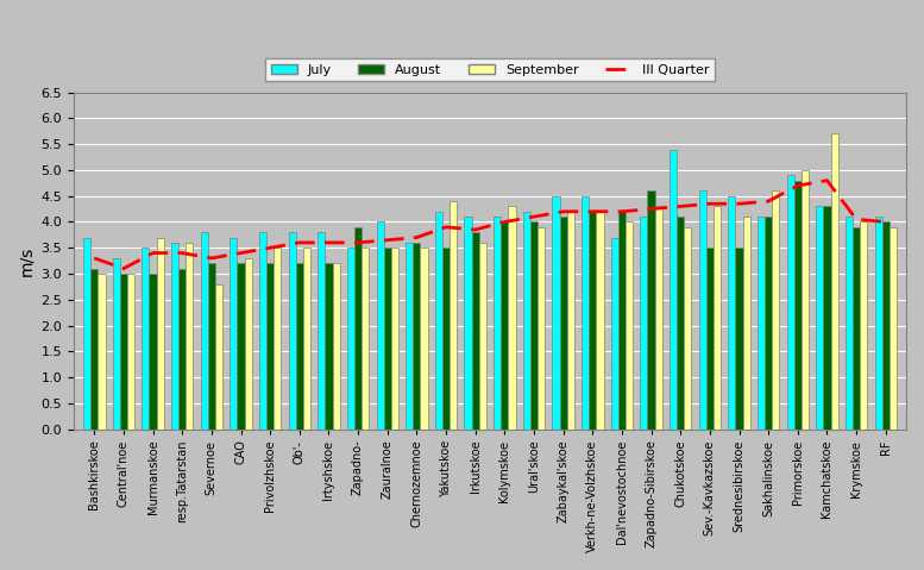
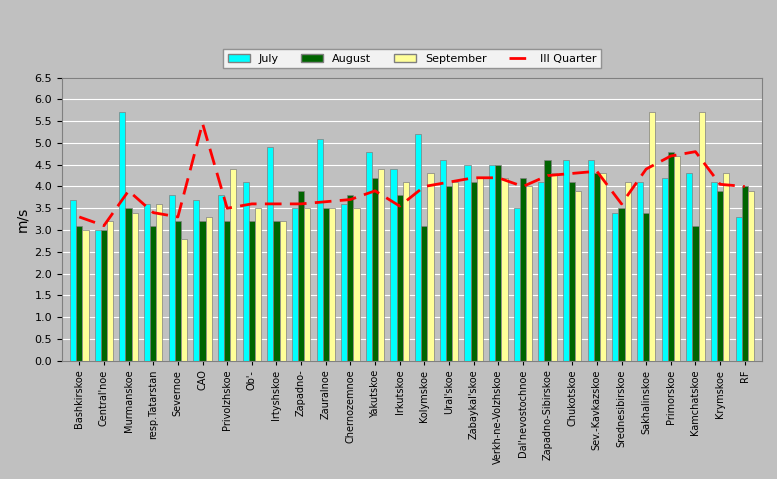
July/Central'noe: 3.3 -> 3.0
September/Central'noe: 3.0 -> 3.2
July/Murmanskoe: 3.5 -> 5.7
August/Murmanskoe: 3.0 -> 3.5
III Quarter/Murmanskoe: 3.40 -> 3.90
September/Murmanskoe: 3.7 -> 3.4
III Quarter/CAO: 3.40 -> 5.45
September/Privolzhskoe: 3.5 -> 4.4
July/Ob'-: 3.8 -> 4.1
July/Irtyshskoe: 3.8 -> 4.9
July/Zauralnoe: 4.0 -> 5.1
August/Chernozemnoe: 3.6 -> 3.8
July/Yakutskoe: 4.2 -> 4.8
August/Yakutskoe: 3.5 -> 4.2
July/Irkutskoe: 4.1 -> 4.4
III Quarter/Irkutskoe: 3.85 -> 3.55
September/Irkutskoe: 3.6 -> 4.1
July/Kolymskoe: 4.1 -> 5.2
August/Kolymskoe: 4.0 -> 3.1
July/Ural'skoe: 4.2 -> 4.6
September/Ural'skoe: 3.9 -> 4.1
August/Verkh-ne-Volzhskoe: 4.2 -> 4.5
July/Dal'nevostochnoe: 3.7 -> 3.5
III Quarter/Dal'nevostochnoe: 4.20 -> 4.00
July/Chukotskoe: 5.4 -> 4.6
August/Sev.-Kavkazskoe: 3.5 -> 4.3
July/Srednesibirskoe: 4.5 -> 3.4
III Quarter/Srednesibirskoe: 4.35 -> 3.60
August/Sakhalinskoe: 4.1 -> 3.4
September/Sakhalinskoe: 4.6 -> 5.7
July/Primorskoe: 4.9 -> 4.2
September/Primorskoe: 5.0 -> 4.7
August/Kamchatskoe: 4.3 -> 3.1
September/Krymskoe: 4.0 -> 4.3
July/RF: 4.1 -> 3.3
